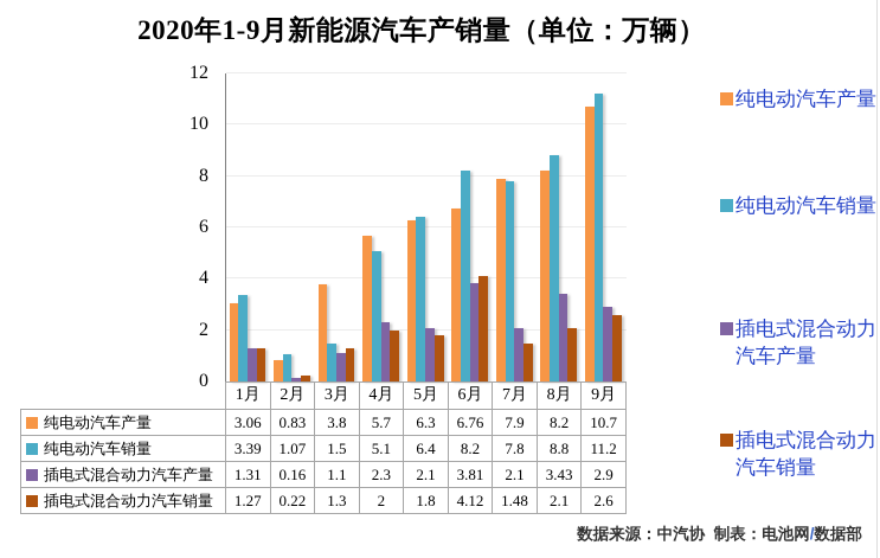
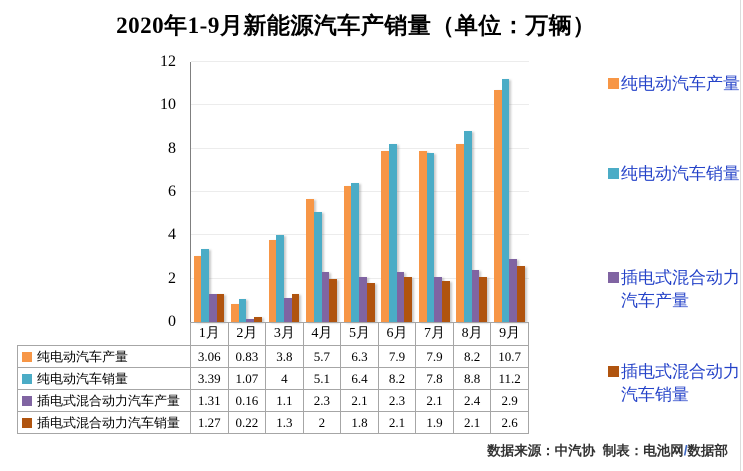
纯电动汽车销量/3月: 1.5 -> 4
纯电动汽车产量/6月: 6.76 -> 7.9
插电式混合动力汽车产量/6月: 3.81 -> 2.3
插电式混合动力汽车销量/6月: 4.12 -> 2.1
插电式混合动力汽车销量/7月: 1.48 -> 1.9
插电式混合动力汽车产量/8月: 3.43 -> 2.4
